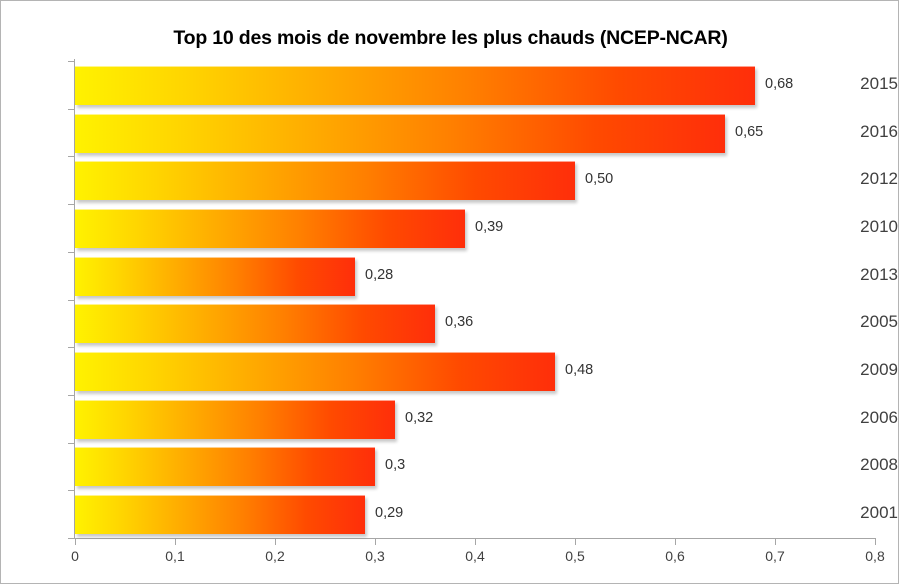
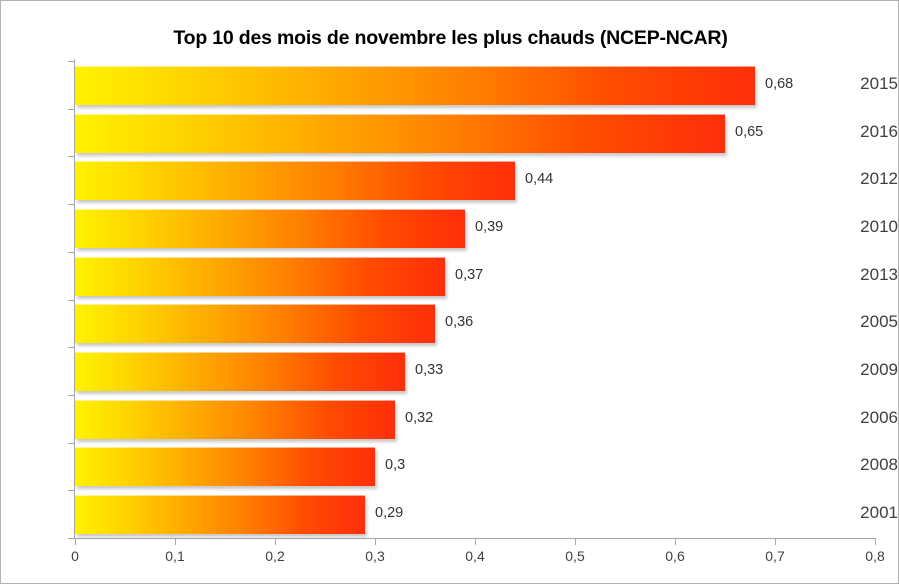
2012: 0,50 -> 0,44
2013: 0,28 -> 0,37
2009: 0,48 -> 0,33
